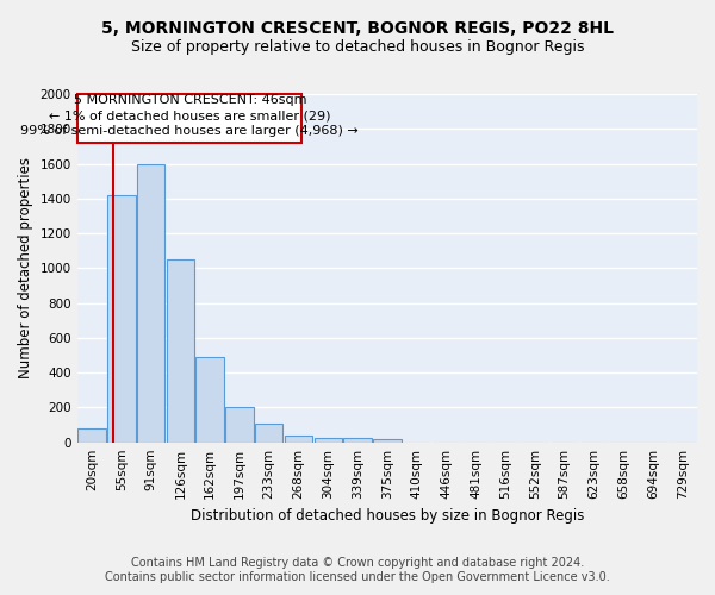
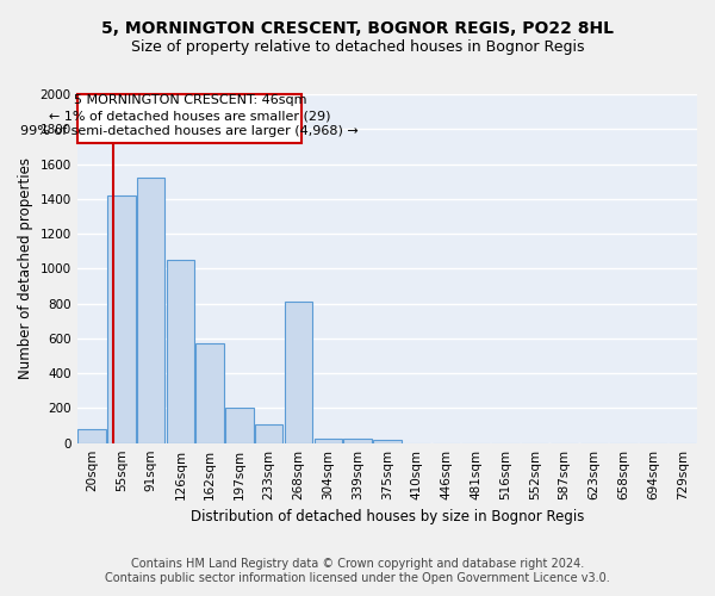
91sqm: 1600 -> 1520
162sqm: 490 -> 570
268sqm: 40 -> 810
